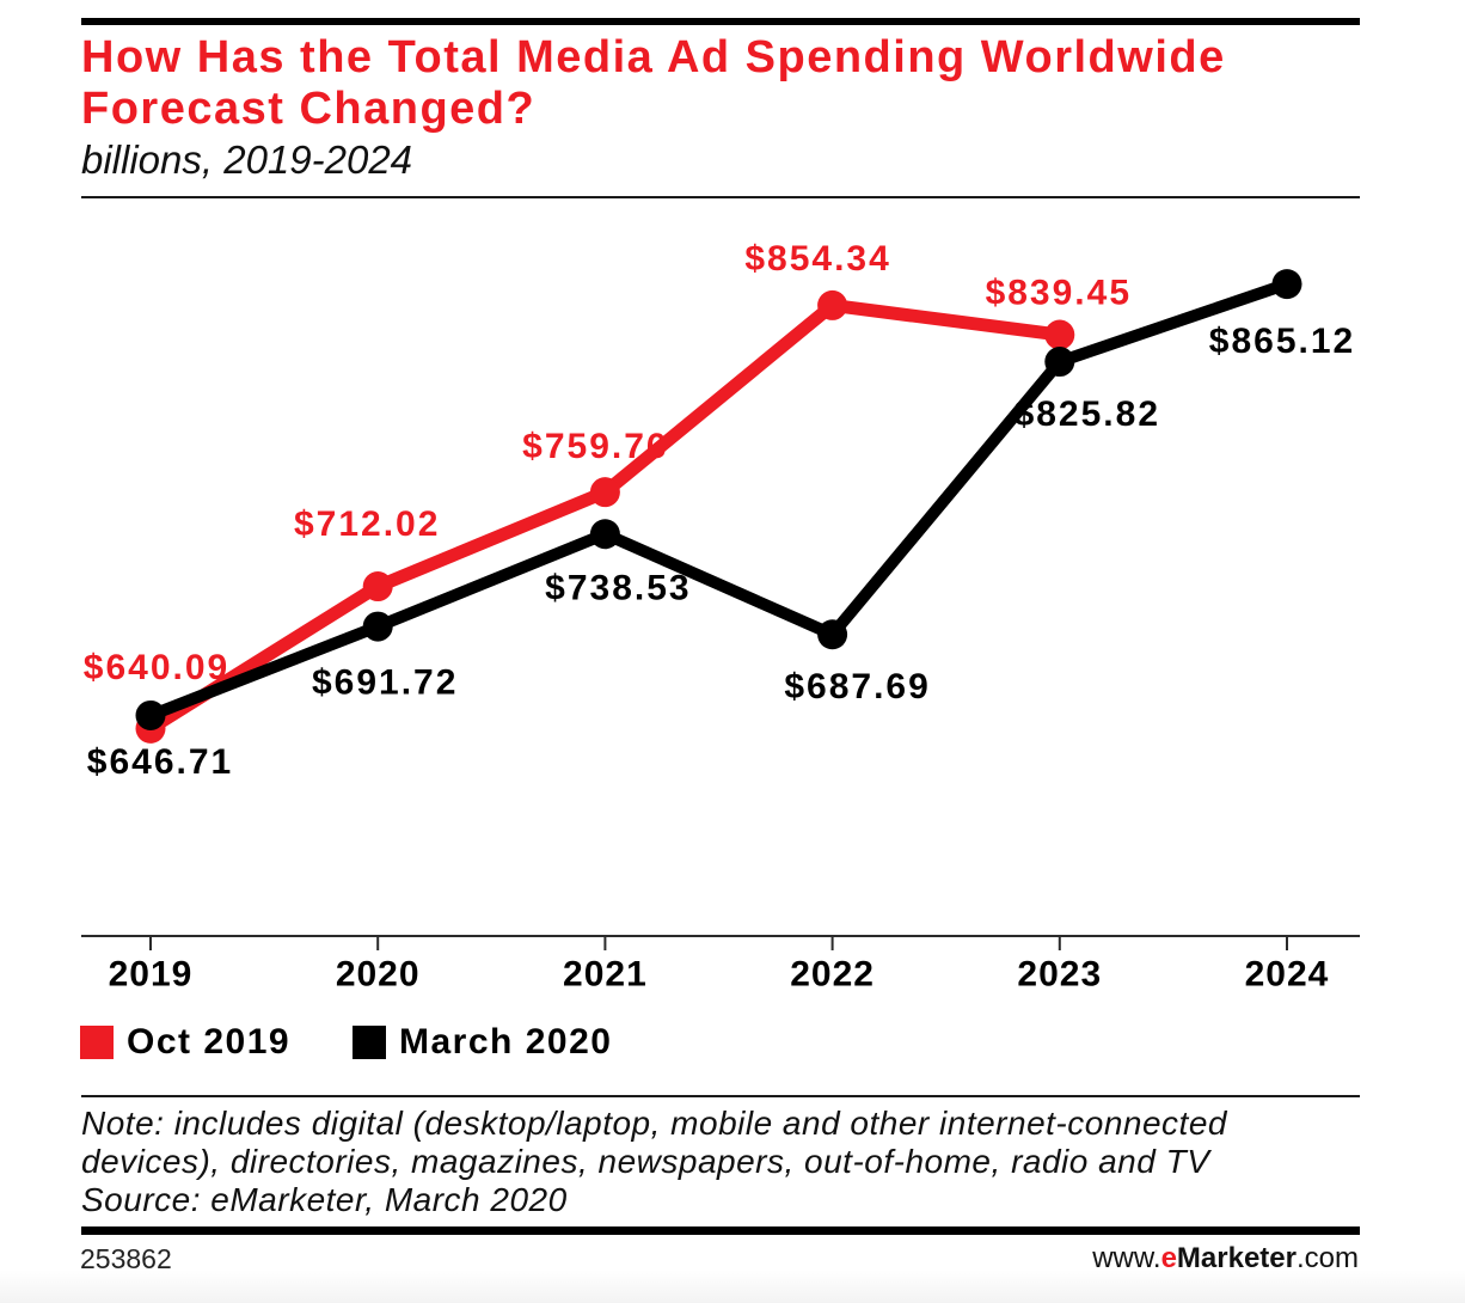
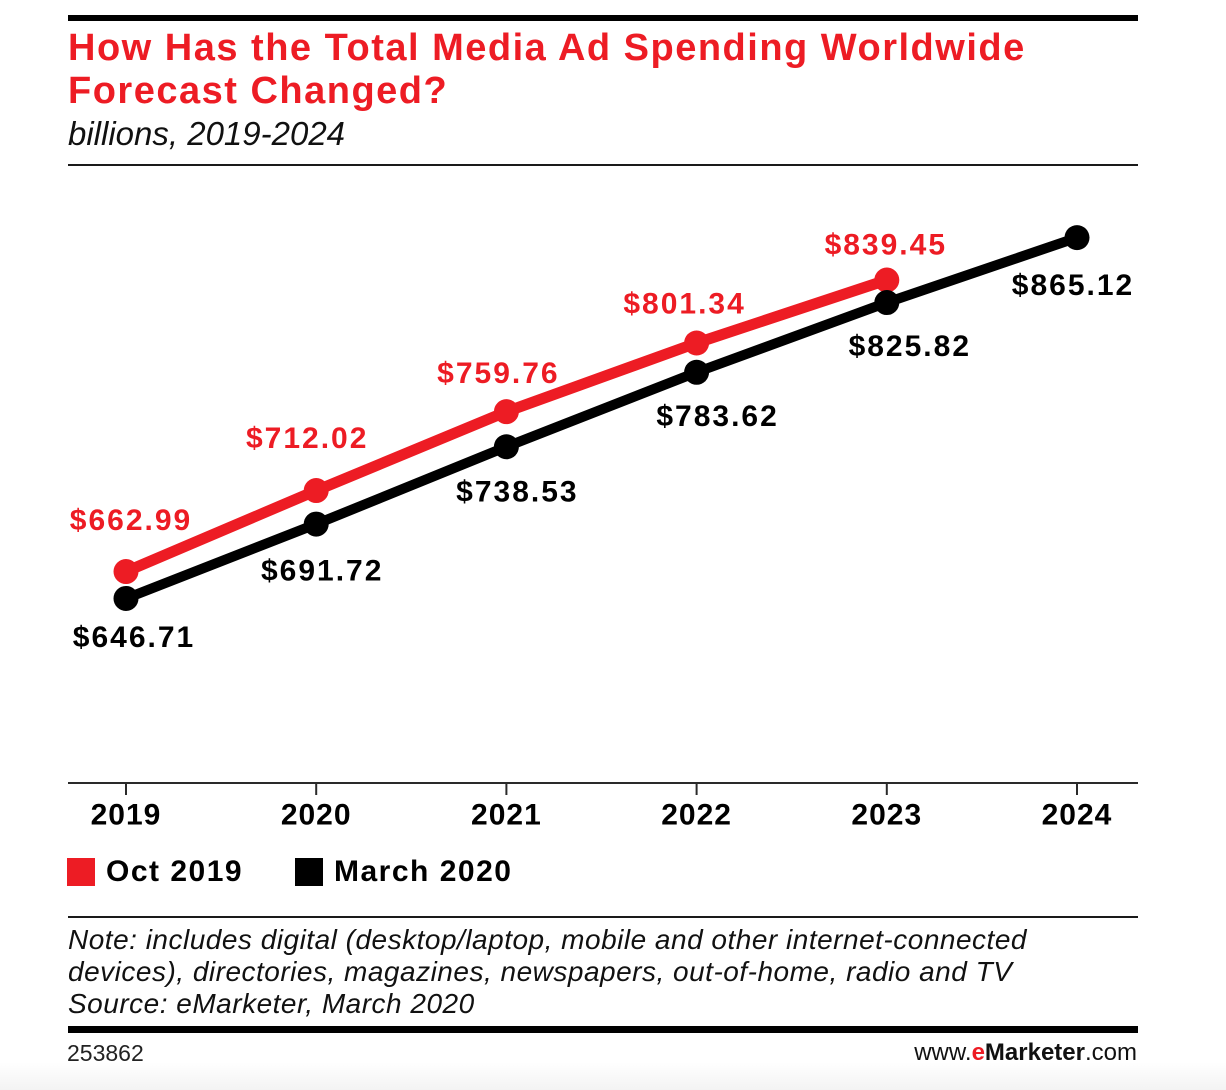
Oct 2019/2019: $640.09 -> $662.99
Oct 2019/2022: $854.34 -> $801.34
March 2020/2022: $687.69 -> $783.62
